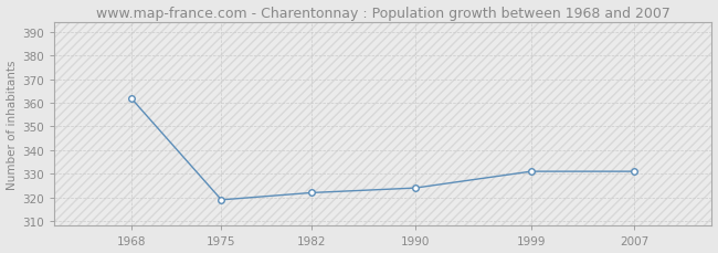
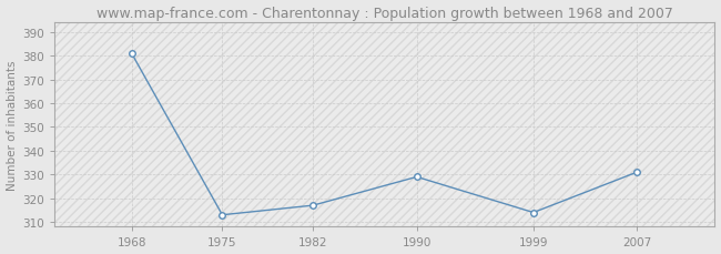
1968: 362 -> 381
1975: 319 -> 313
1982: 322 -> 317
1990: 324 -> 329
1999: 331 -> 314
